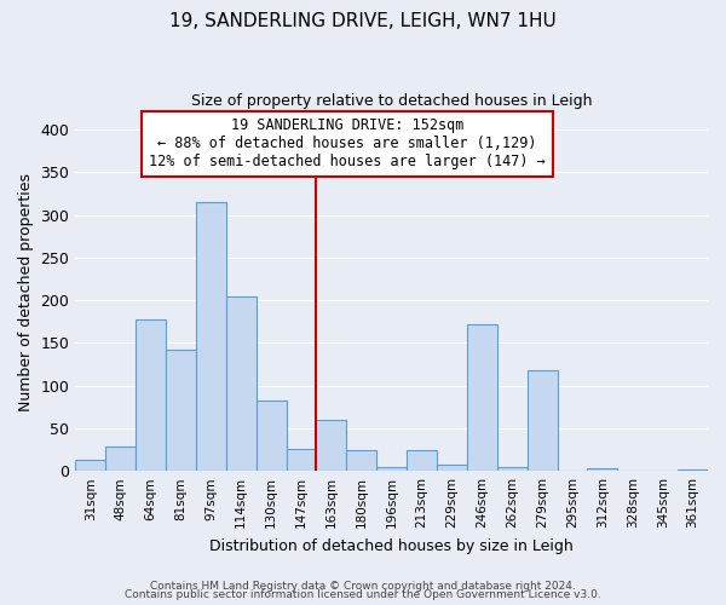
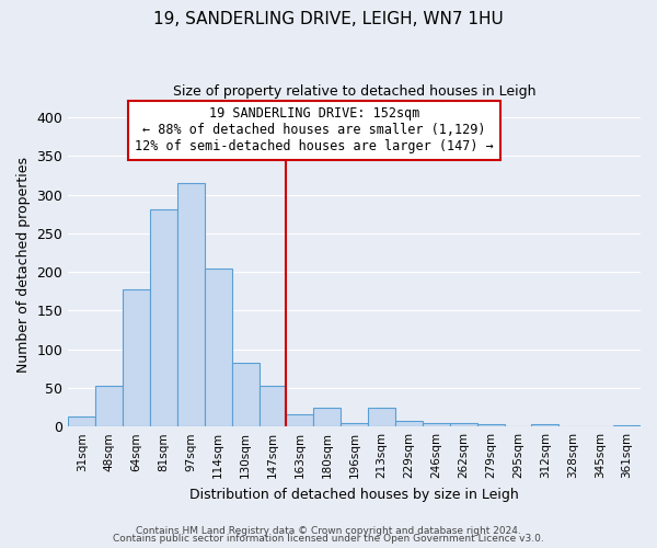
48sqm: 28 -> 53
81sqm: 142 -> 281
147sqm: 26 -> 53
163sqm: 60 -> 16
246sqm: 172 -> 5
279sqm: 118 -> 3
